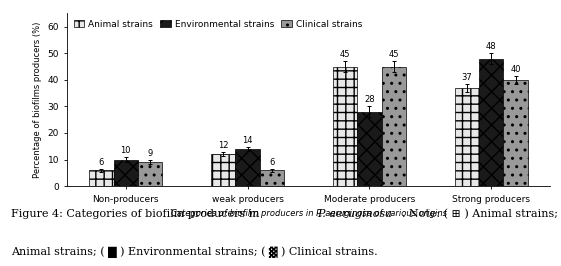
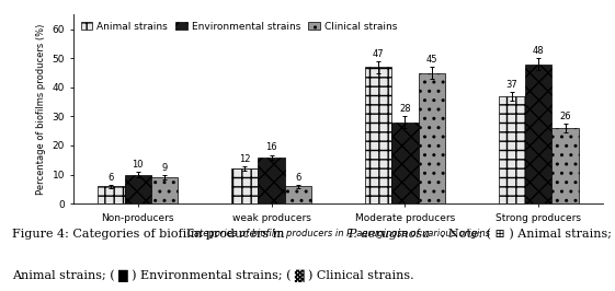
Environmental strains/weak producers: 14 -> 16
Animal strains/Moderate producers: 45 -> 47
Clinical strains/Strong producers: 40 -> 26
